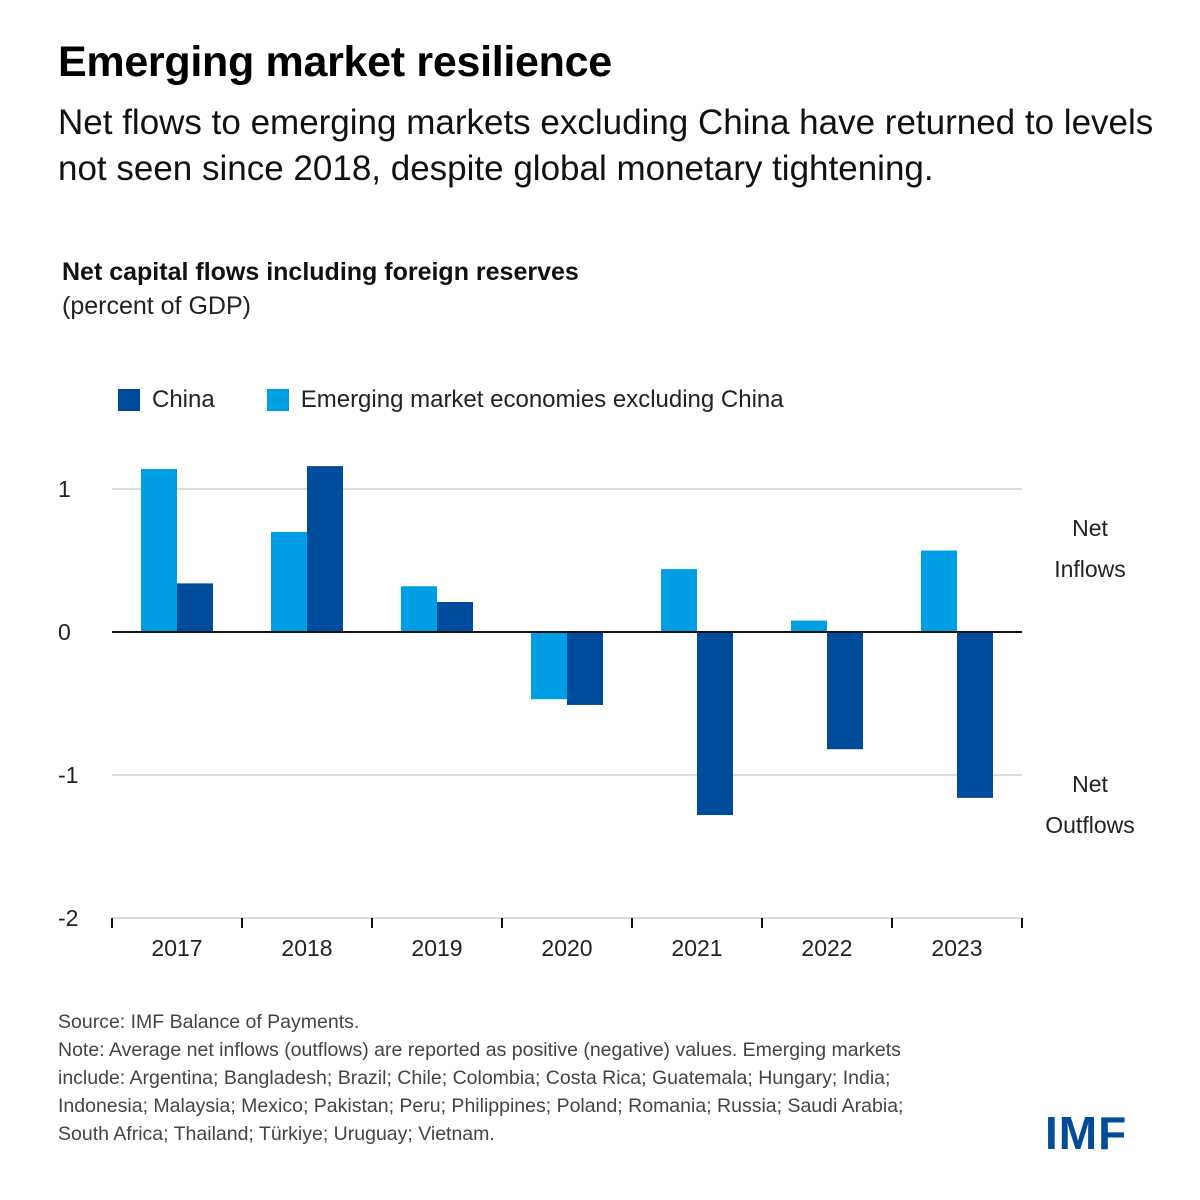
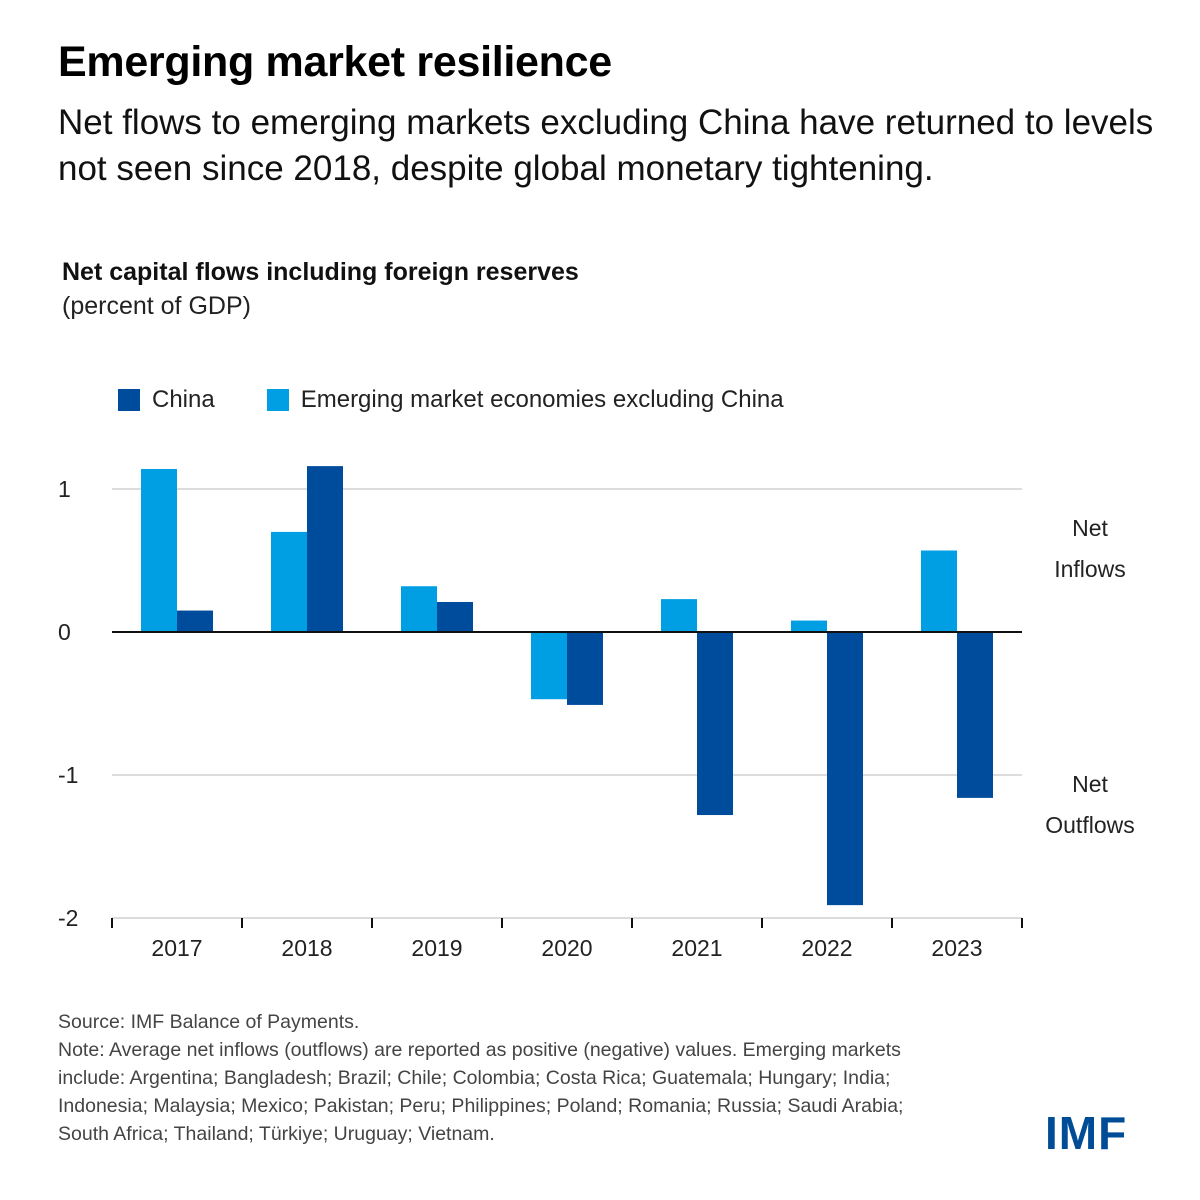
China/2017: 0.34 -> 0.15
Emerging market economies excluding China/2021: 0.44 -> 0.23
China/2022: -0.82 -> -1.91
